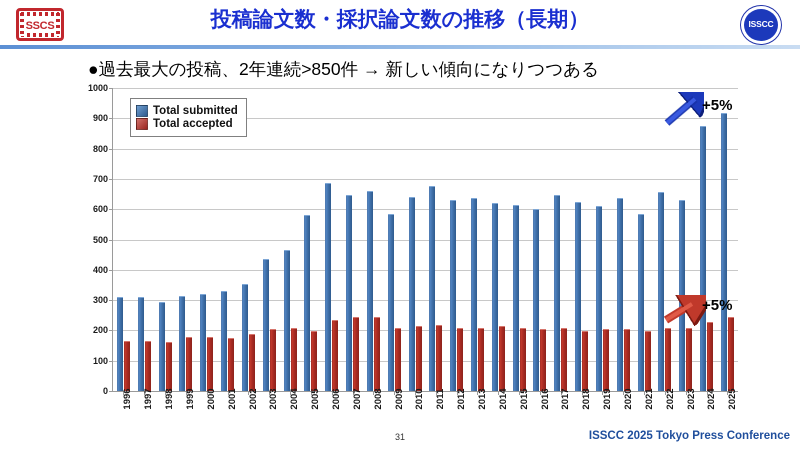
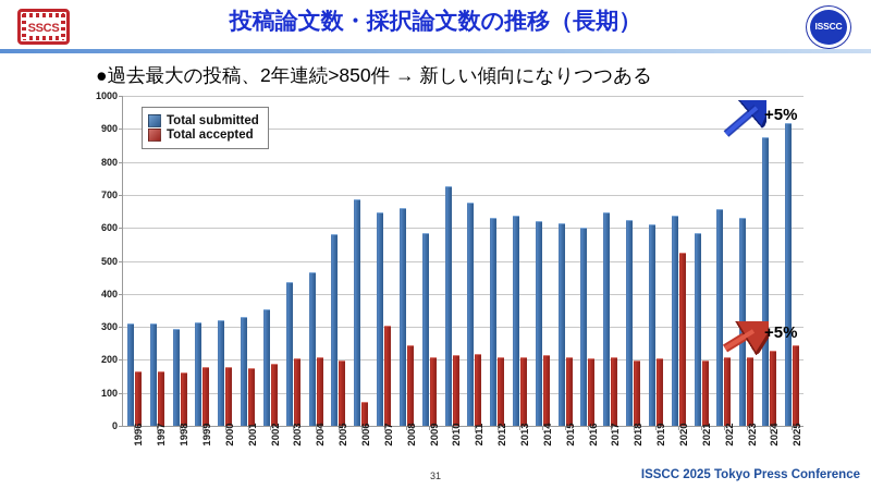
Total accepted/2006: 230 -> 70
Total accepted/2007: 240 -> 300
Total submitted/2010: 640 -> 720
Total accepted/2020: 200 -> 520
